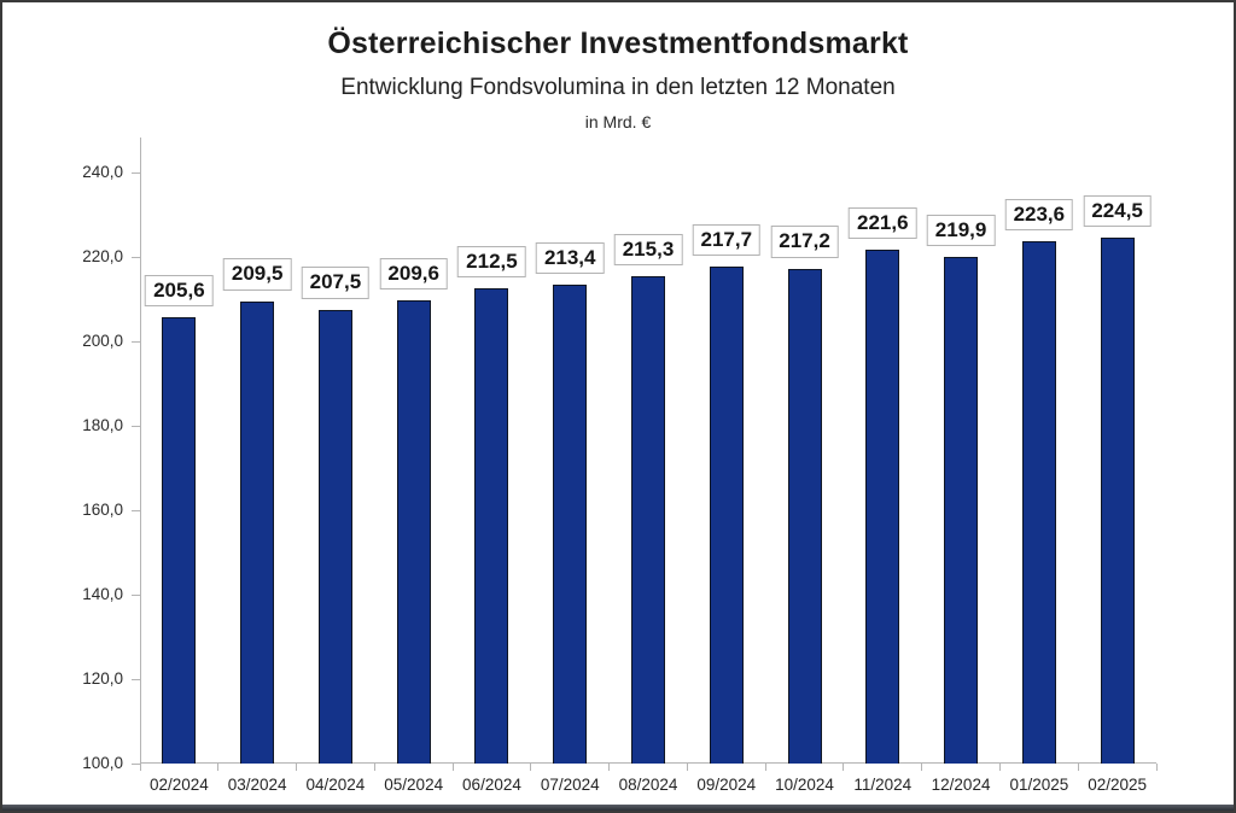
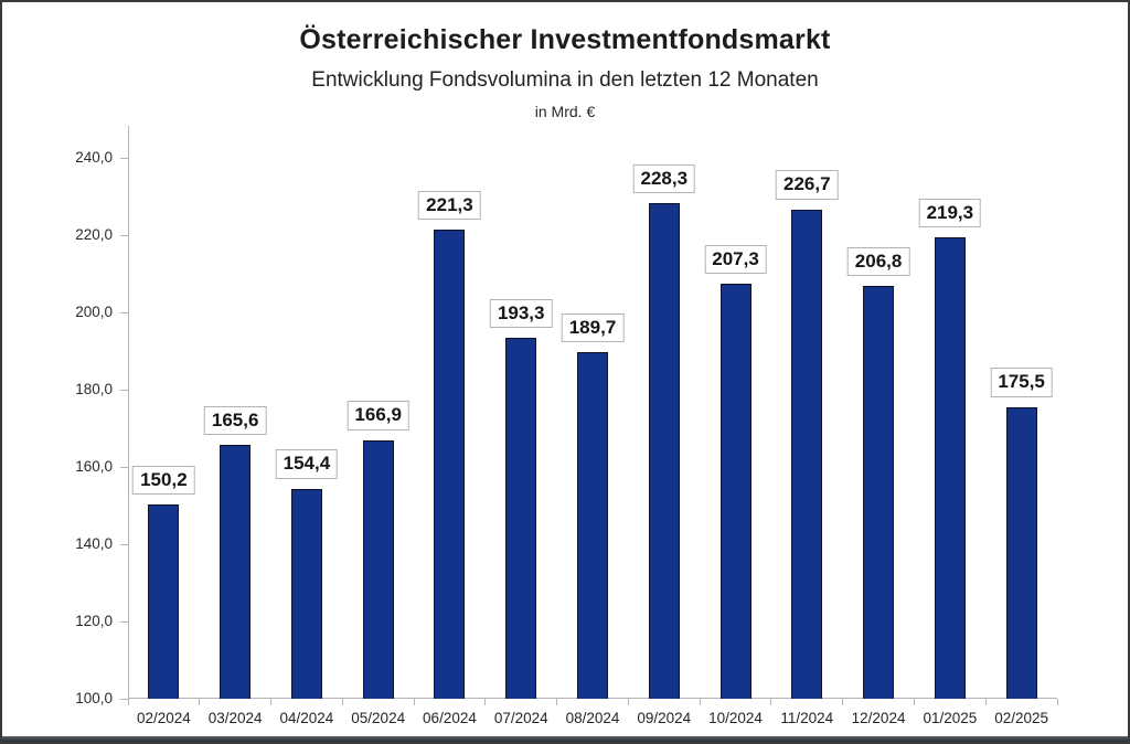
02/2024: 205,6 -> 150,2
03/2024: 209,5 -> 165,6
04/2024: 207,5 -> 154,4
05/2024: 209,6 -> 166,9
06/2024: 212,5 -> 221,3
07/2024: 213,4 -> 193,3
08/2024: 215,3 -> 189,7
09/2024: 217,7 -> 228,3
10/2024: 217,2 -> 207,3
11/2024: 221,6 -> 226,7
12/2024: 219,9 -> 206,8
01/2025: 223,6 -> 219,3
02/2025: 224,5 -> 175,5
